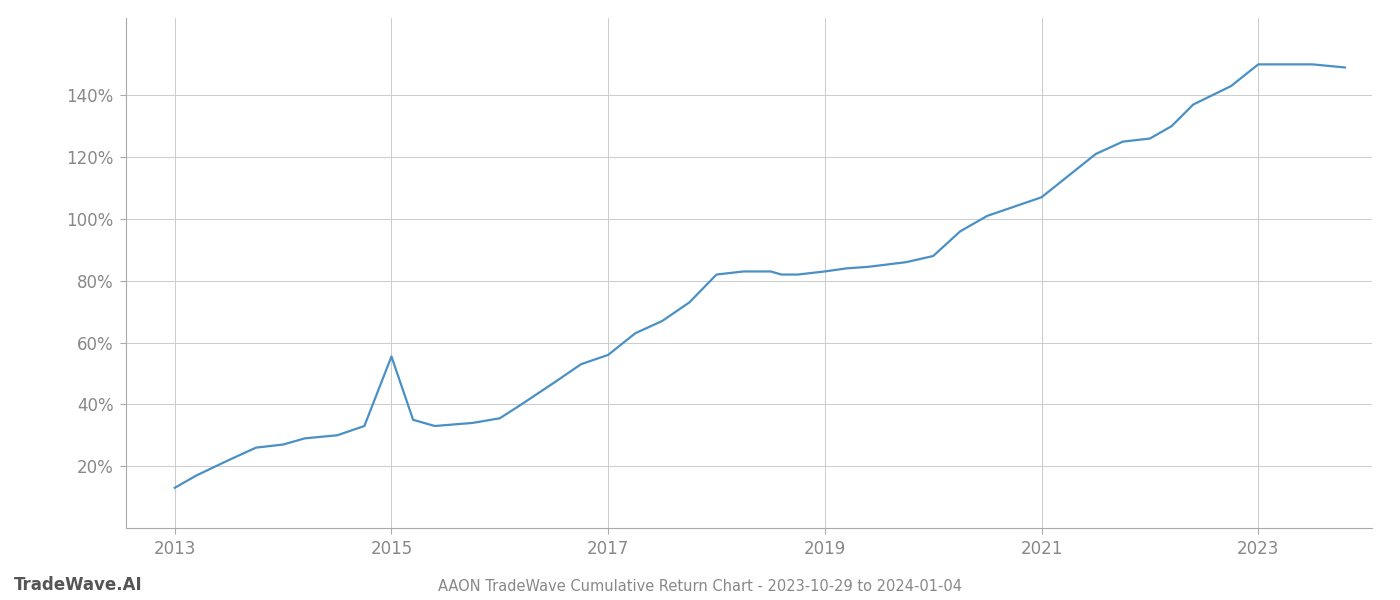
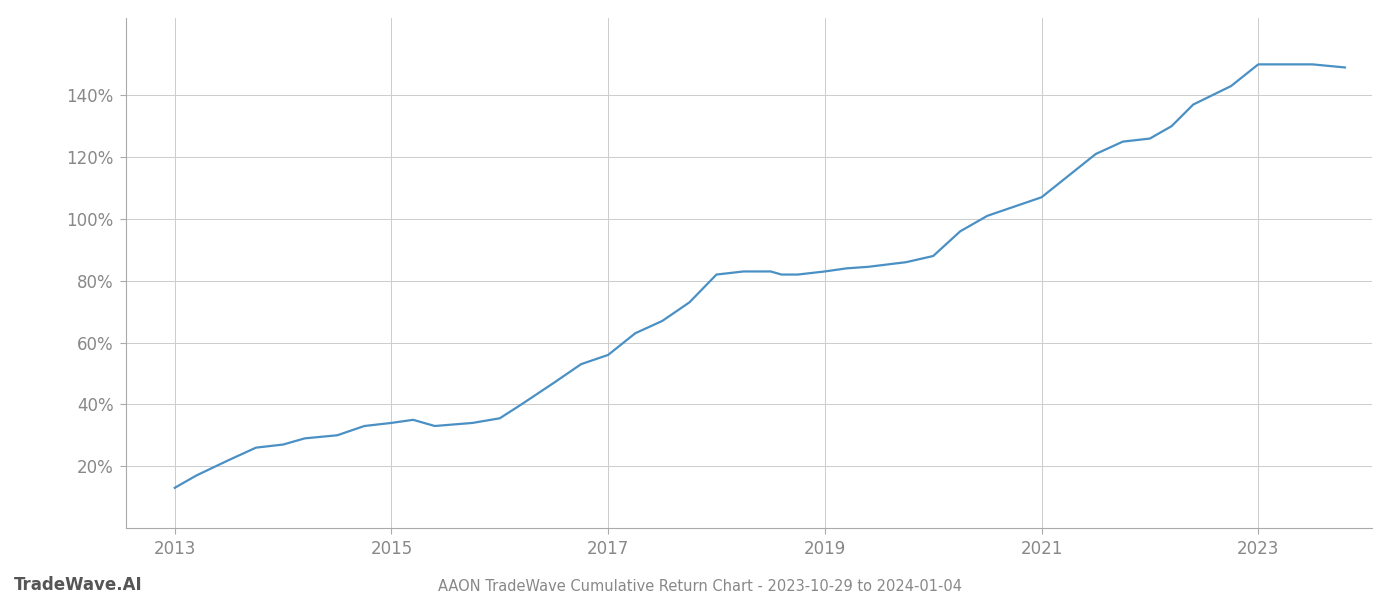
2015: 55.5% -> 34.0%
